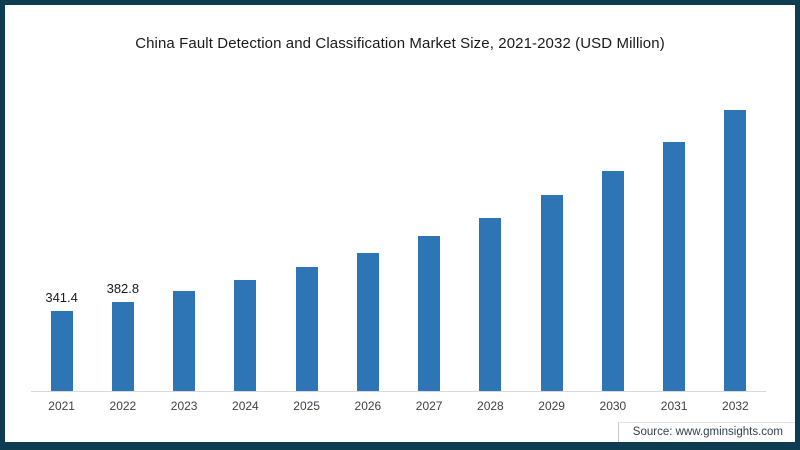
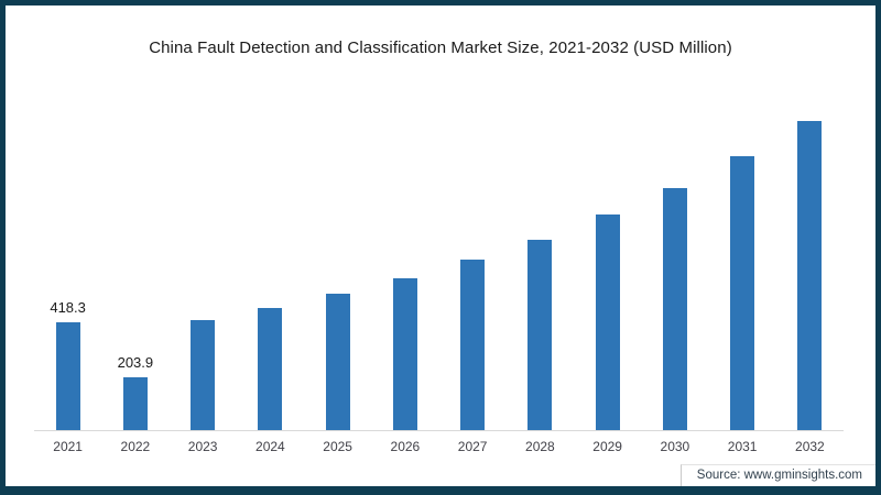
2021: 341.4 -> 418.3
2022: 382.8 -> 203.9
